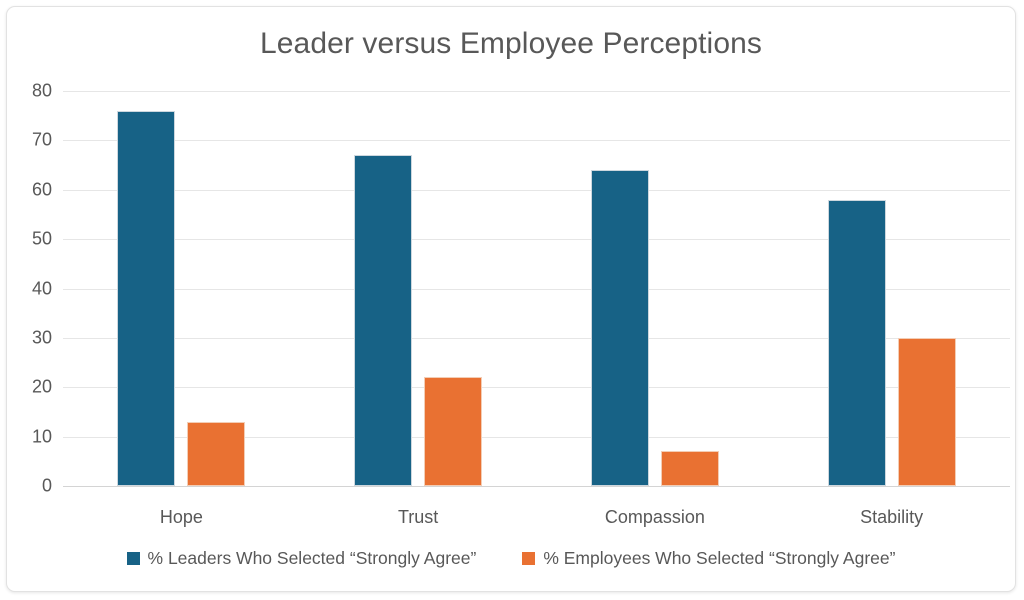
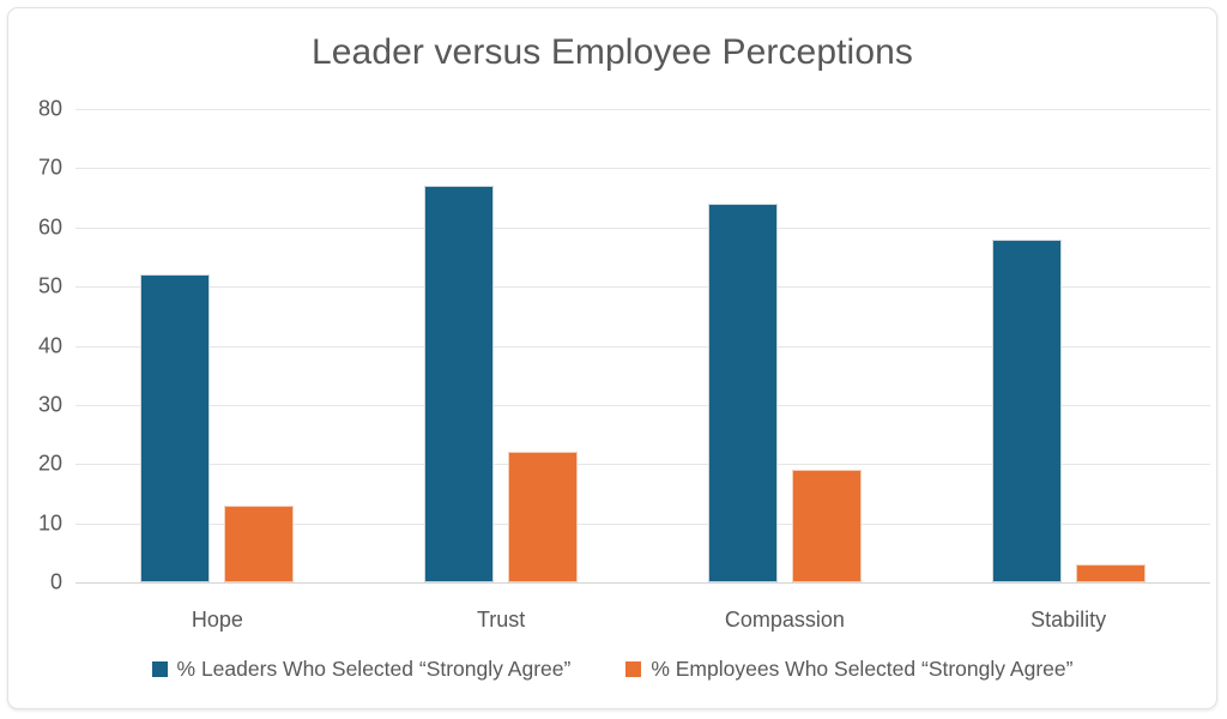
% Leaders Who Selected “Strongly Agree”/Hope: 76 -> 52
% Employees Who Selected “Strongly Agree”/Compassion: 7 -> 19
% Employees Who Selected “Strongly Agree”/Stability: 30 -> 3
